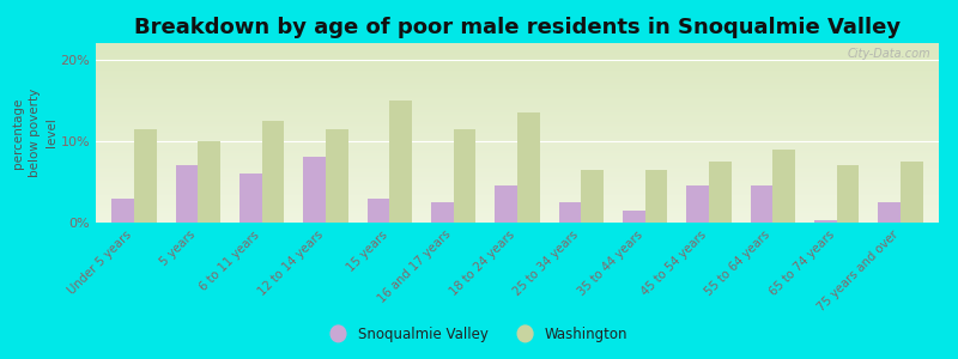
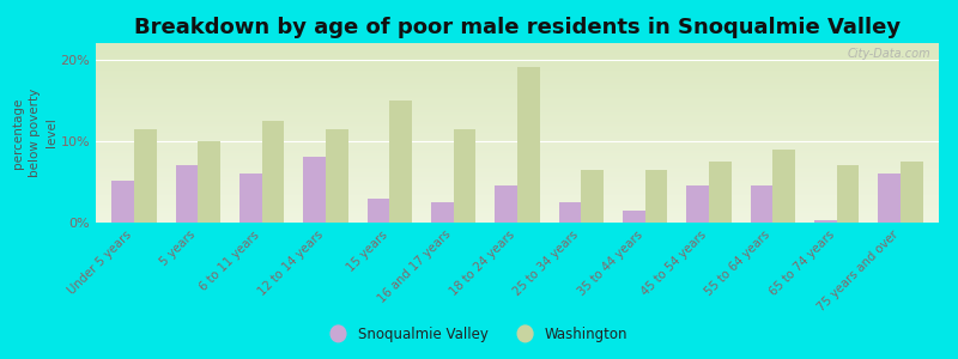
Snoqualmie Valley/Under 5 years: 3.0% -> 5.2%
Washington/18 to 24 years: 13.5% -> 19.0%
Snoqualmie Valley/75 years and over: 2.5% -> 6.0%
